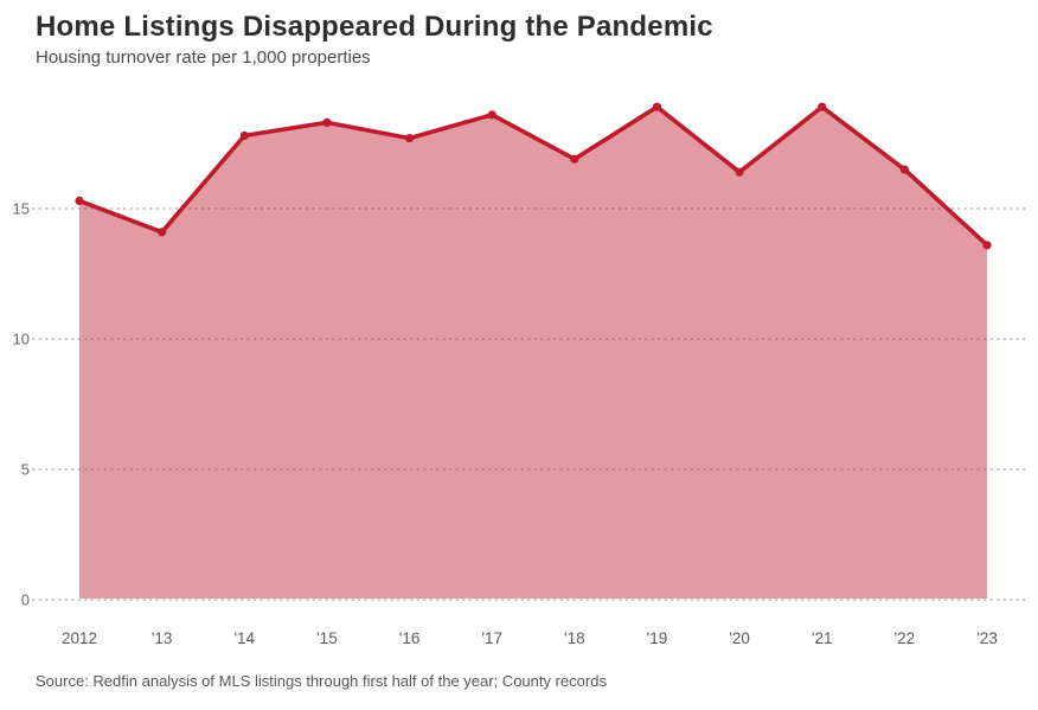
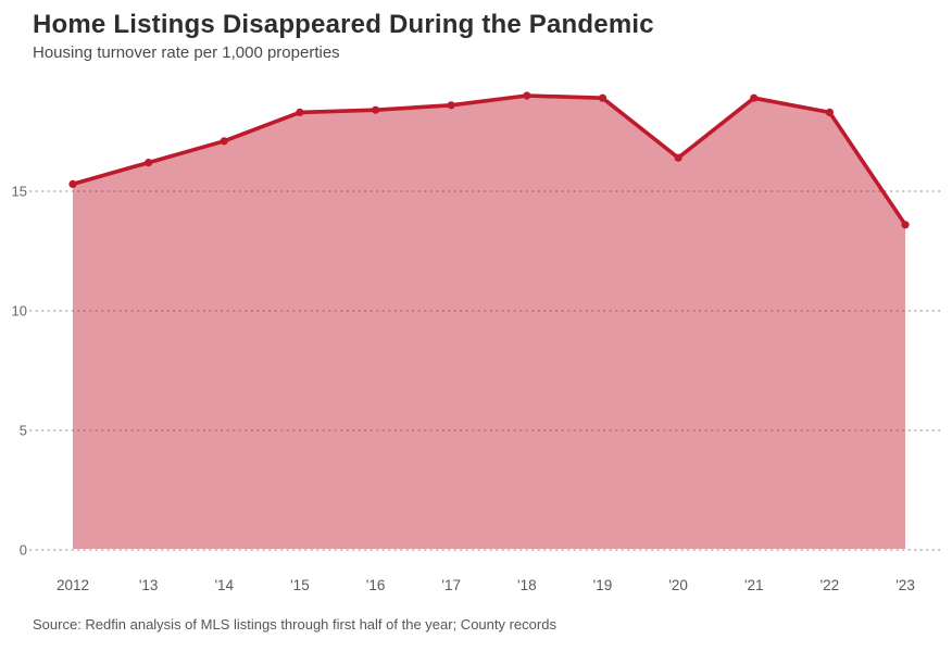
'13: 14.1 -> 16.2
'14: 17.8 -> 17.1
'16: 17.7 -> 18.4
'18: 16.9 -> 19.0
'22: 16.5 -> 18.3
